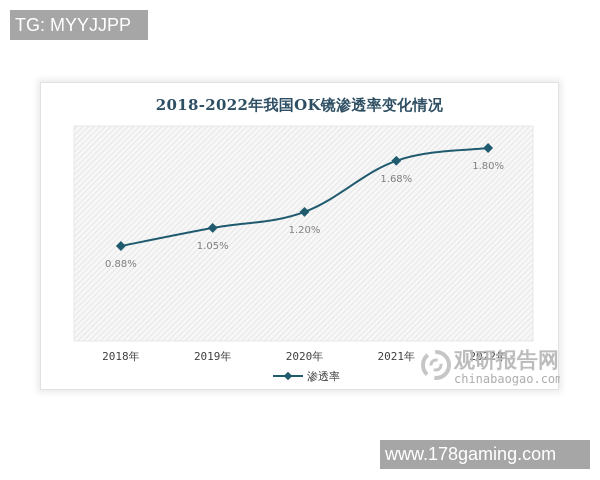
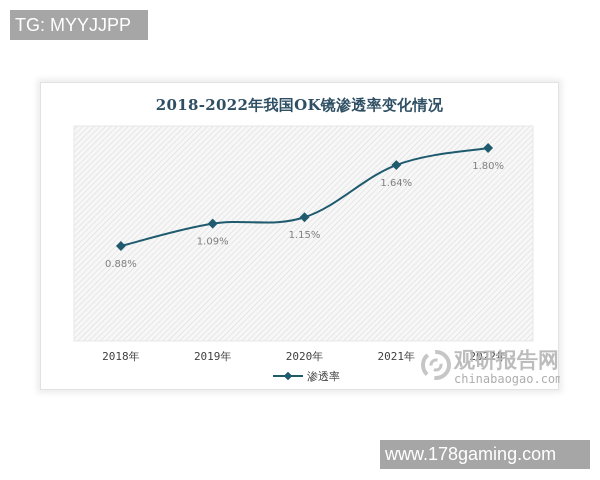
2019年: 1.05% -> 1.09%
2020年: 1.20% -> 1.15%
2021年: 1.68% -> 1.64%
